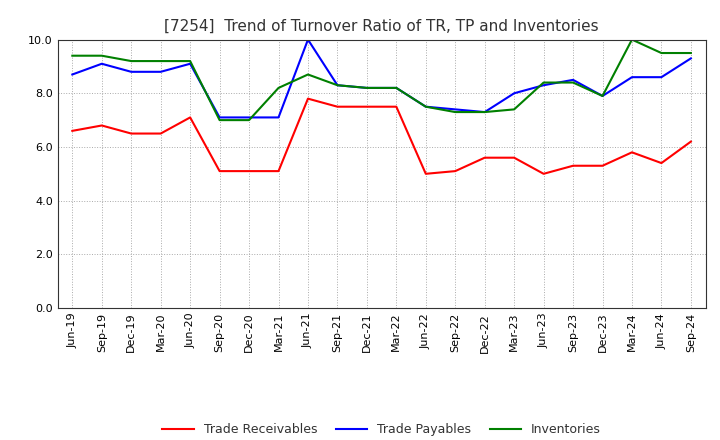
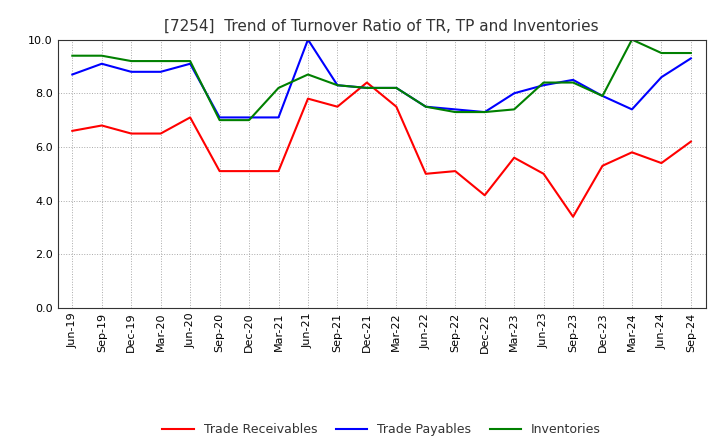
Trade Receivables/Dec-21: 7.5 -> 8.4
Trade Receivables/Dec-22: 5.6 -> 4.2
Trade Receivables/Sep-23: 5.3 -> 3.4
Trade Payables/Mar-24: 8.6 -> 7.4
